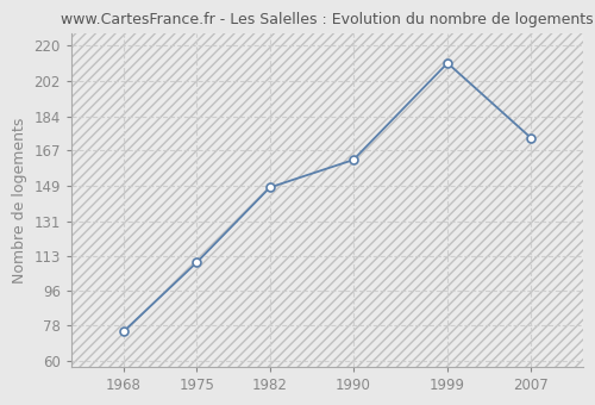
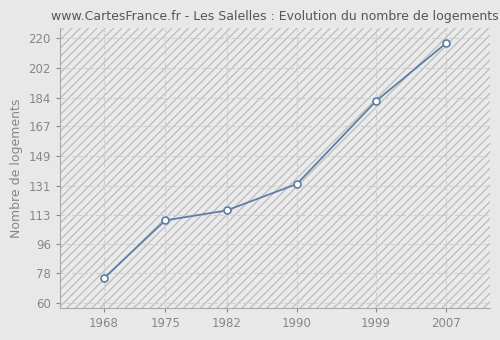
1982: 148 -> 116
1990: 162 -> 132
1999: 211 -> 182
2007: 173 -> 217
